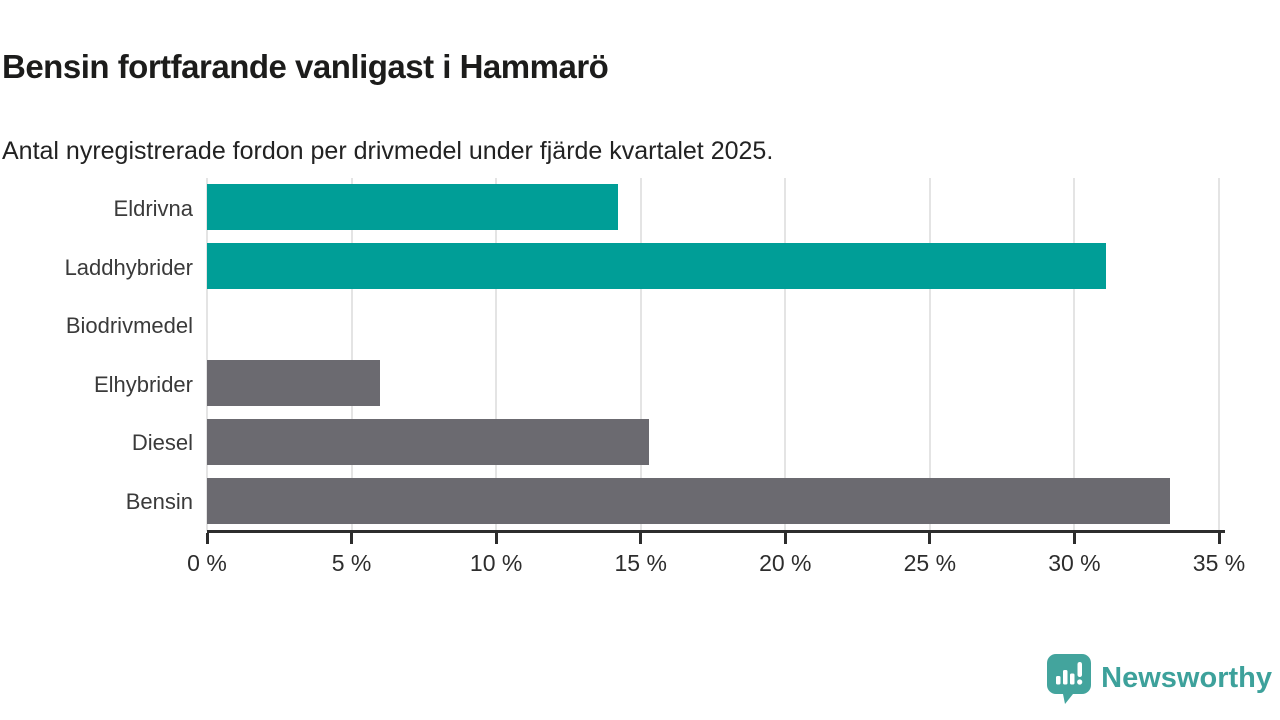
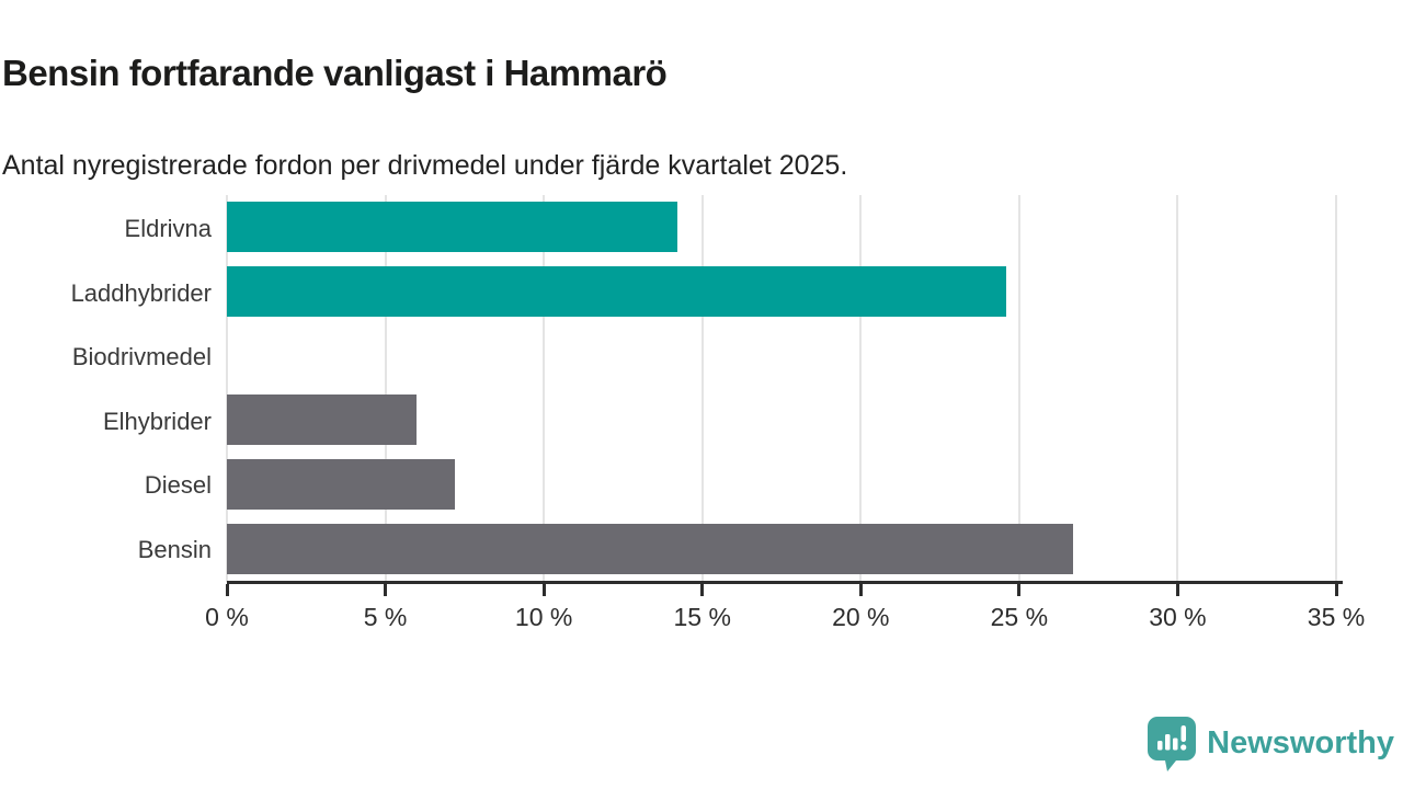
Laddhybrider: 31.1% -> 24.6%
Diesel: 15.3% -> 7.2%
Bensin: 33.3% -> 26.7%
